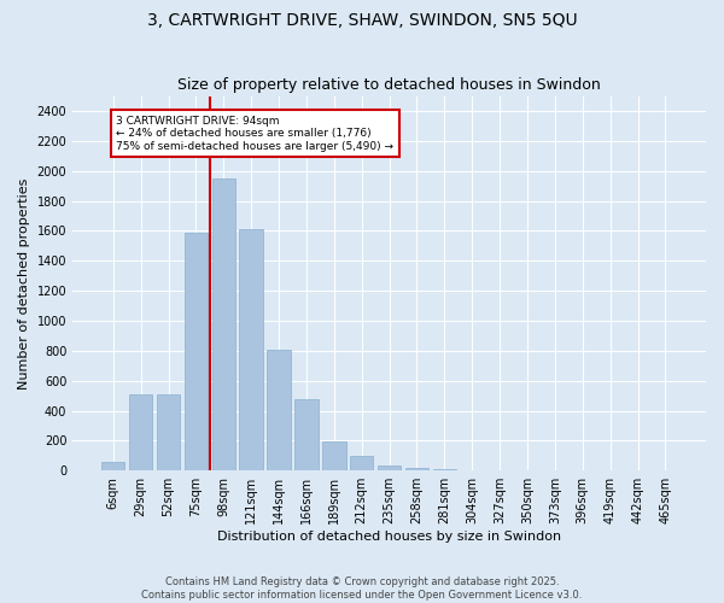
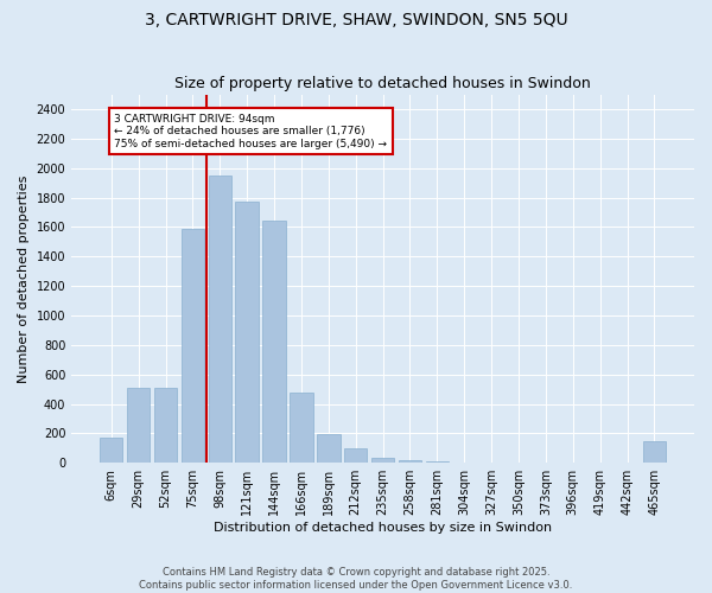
6sqm: 60 -> 170
121sqm: 1610 -> 1770
144sqm: 810 -> 1640
465sqm: 0 -> 150
